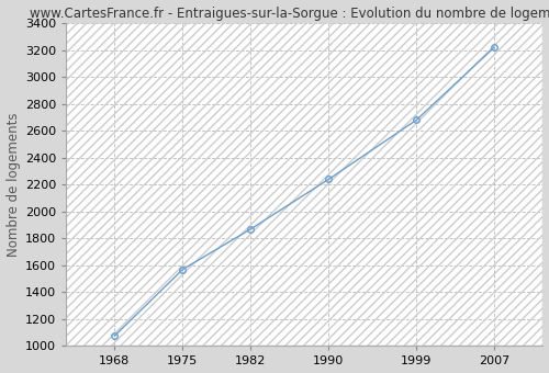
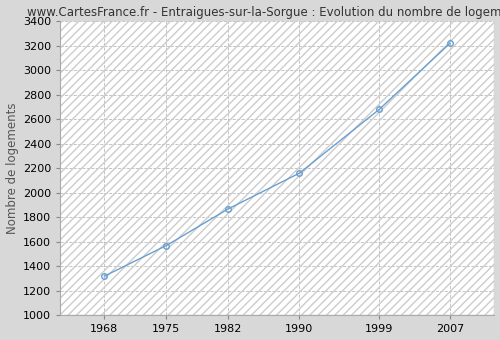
1968: 1080 -> 1320
1990: 2240 -> 2160
